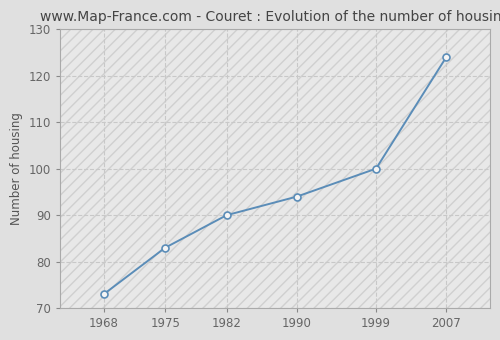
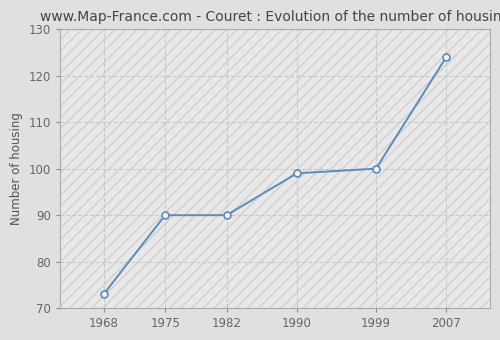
1975: 83 -> 90
1990: 94 -> 99
